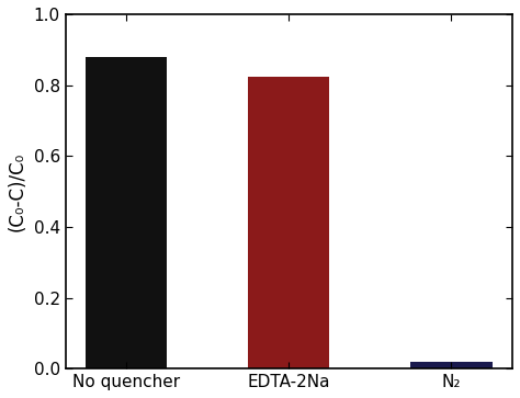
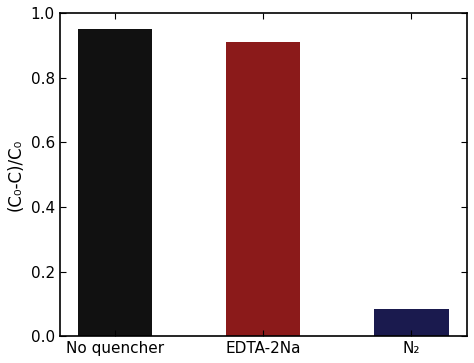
No quencher: 0.878 -> 0.950
EDTA-2Na: 0.822 -> 0.910
N₂: 0.018 -> 0.085
